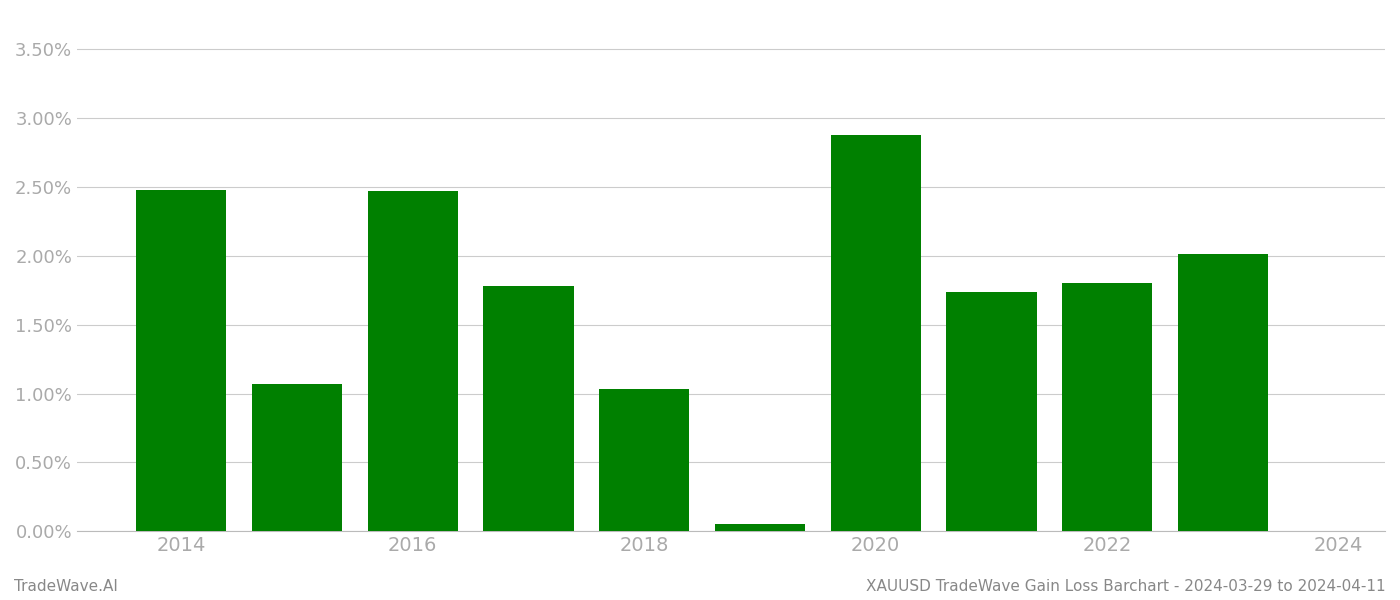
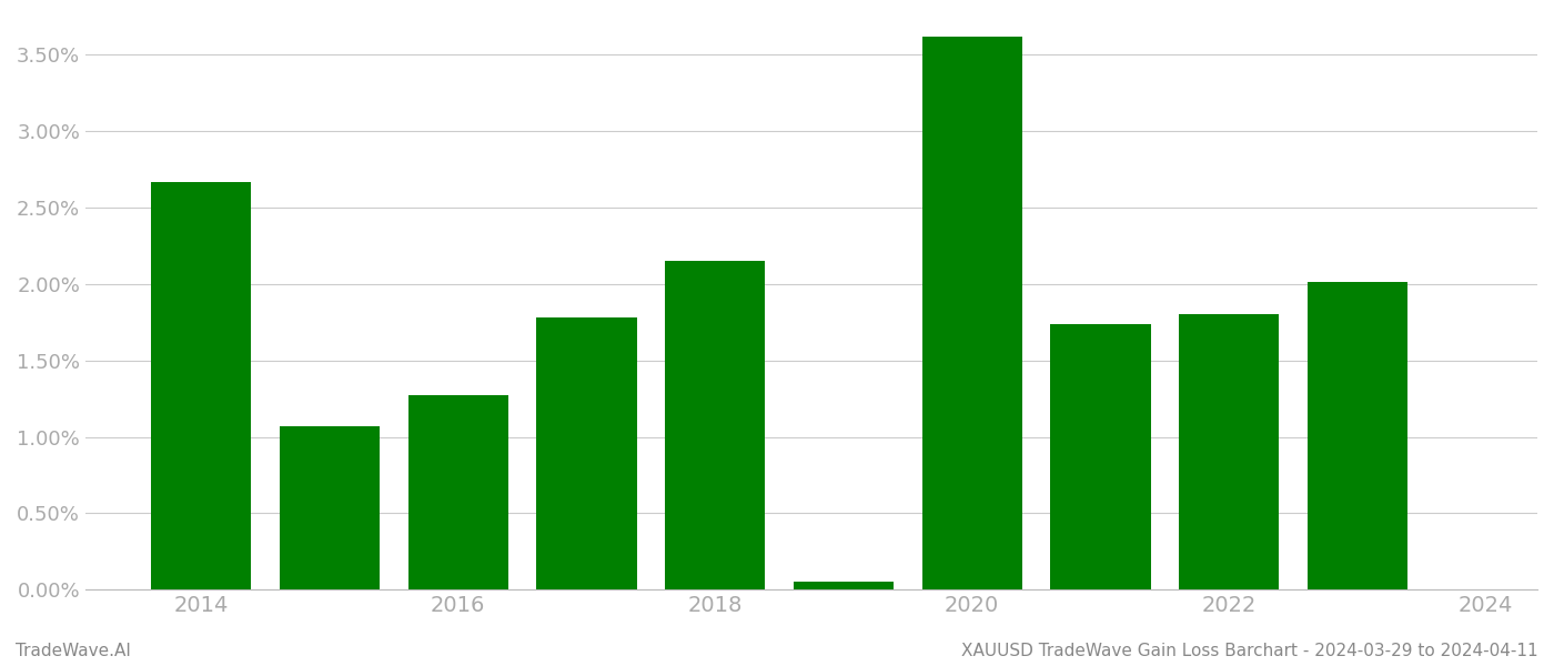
2014: 2.48% -> 2.67%
2016: 2.47% -> 1.27%
2018: 1.03% -> 2.15%
2020: 2.88% -> 3.62%
